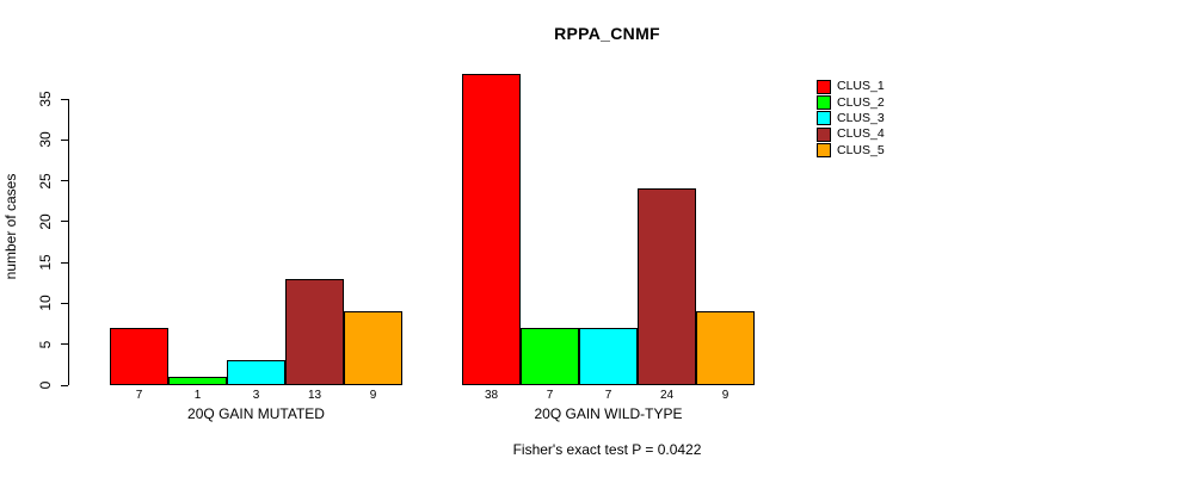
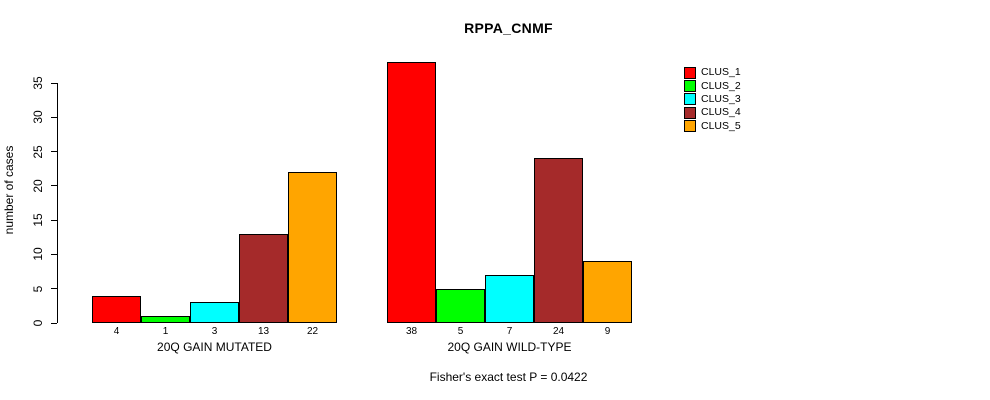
CLUS_1/20Q GAIN MUTATED: 7 -> 4
CLUS_5/20Q GAIN MUTATED: 9 -> 22
CLUS_2/20Q GAIN WILD-TYPE: 7 -> 5
